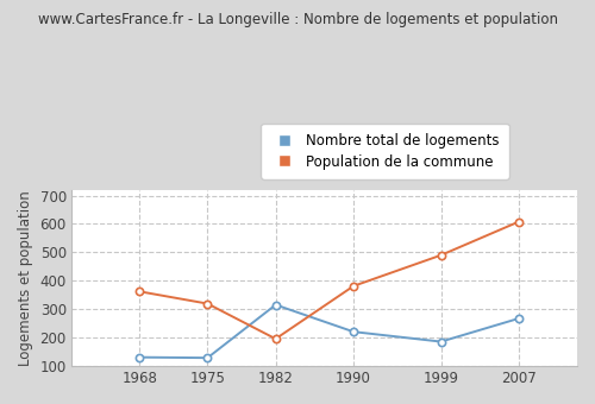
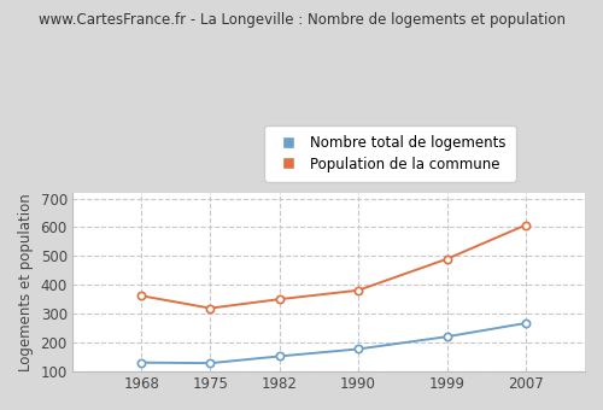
Nombre total de logements/1982: 315 -> 152
Population de la commune/1982: 195 -> 350
Nombre total de logements/1990: 220 -> 177
Nombre total de logements/1999: 185 -> 220
